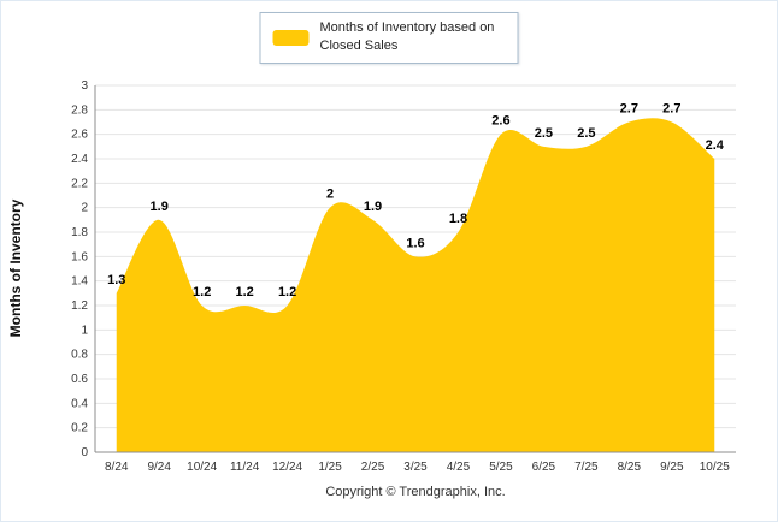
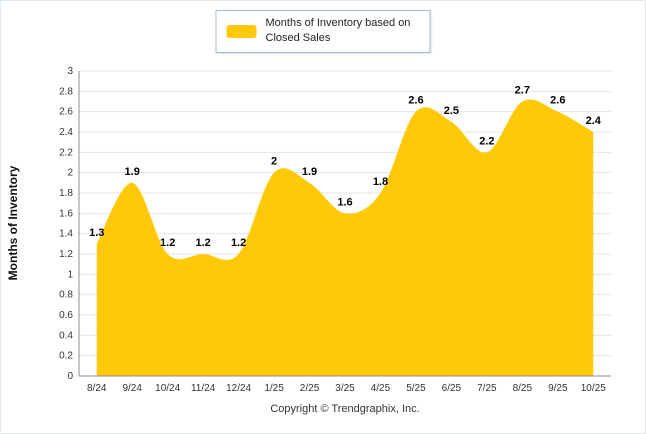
7/25: 2.5 -> 2.2
9/25: 2.7 -> 2.6
